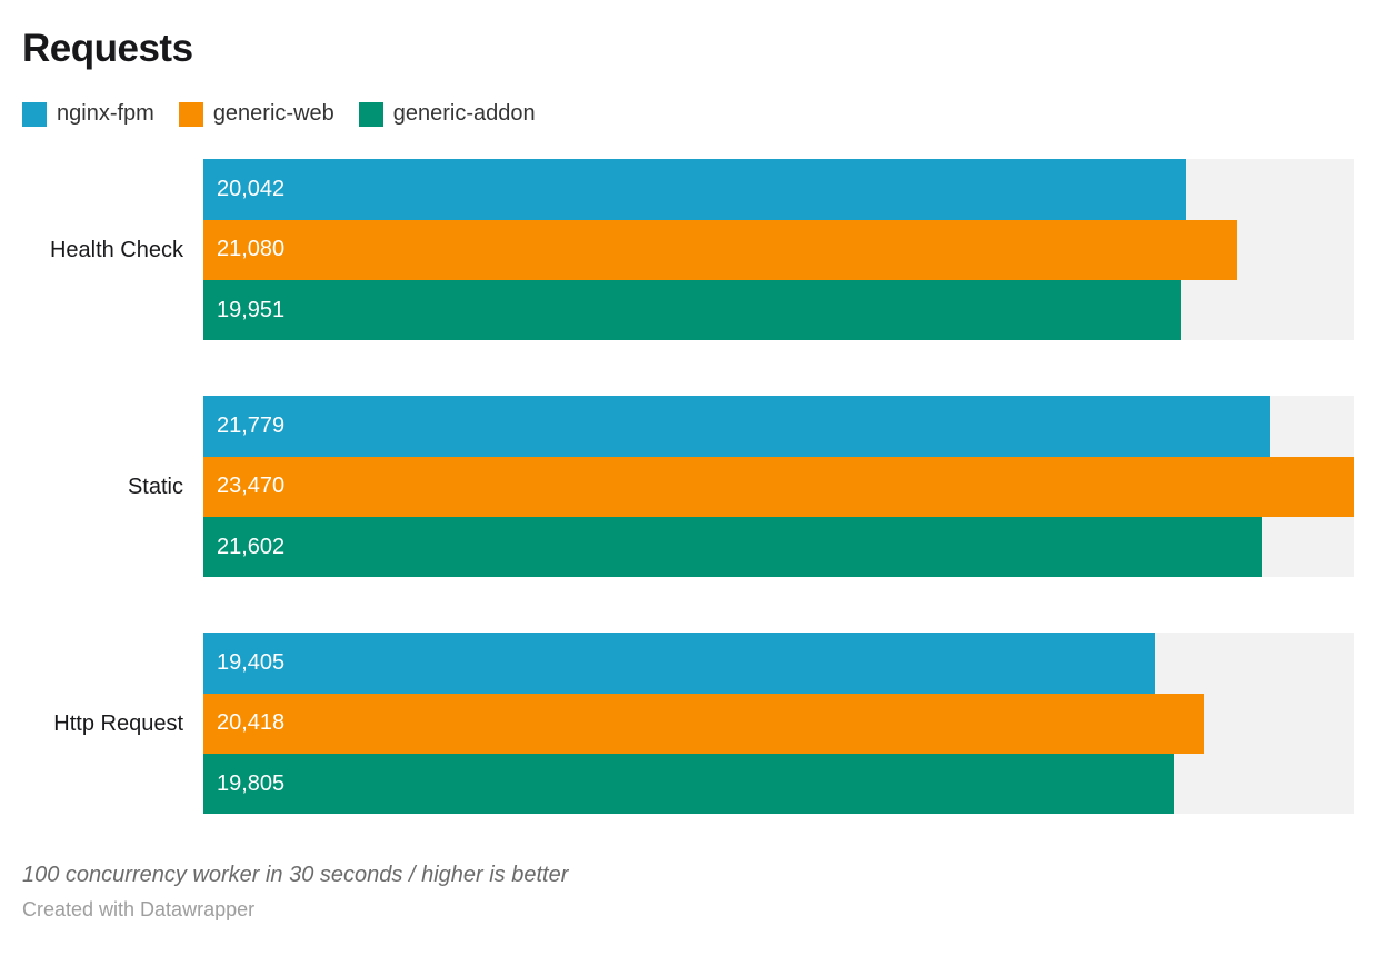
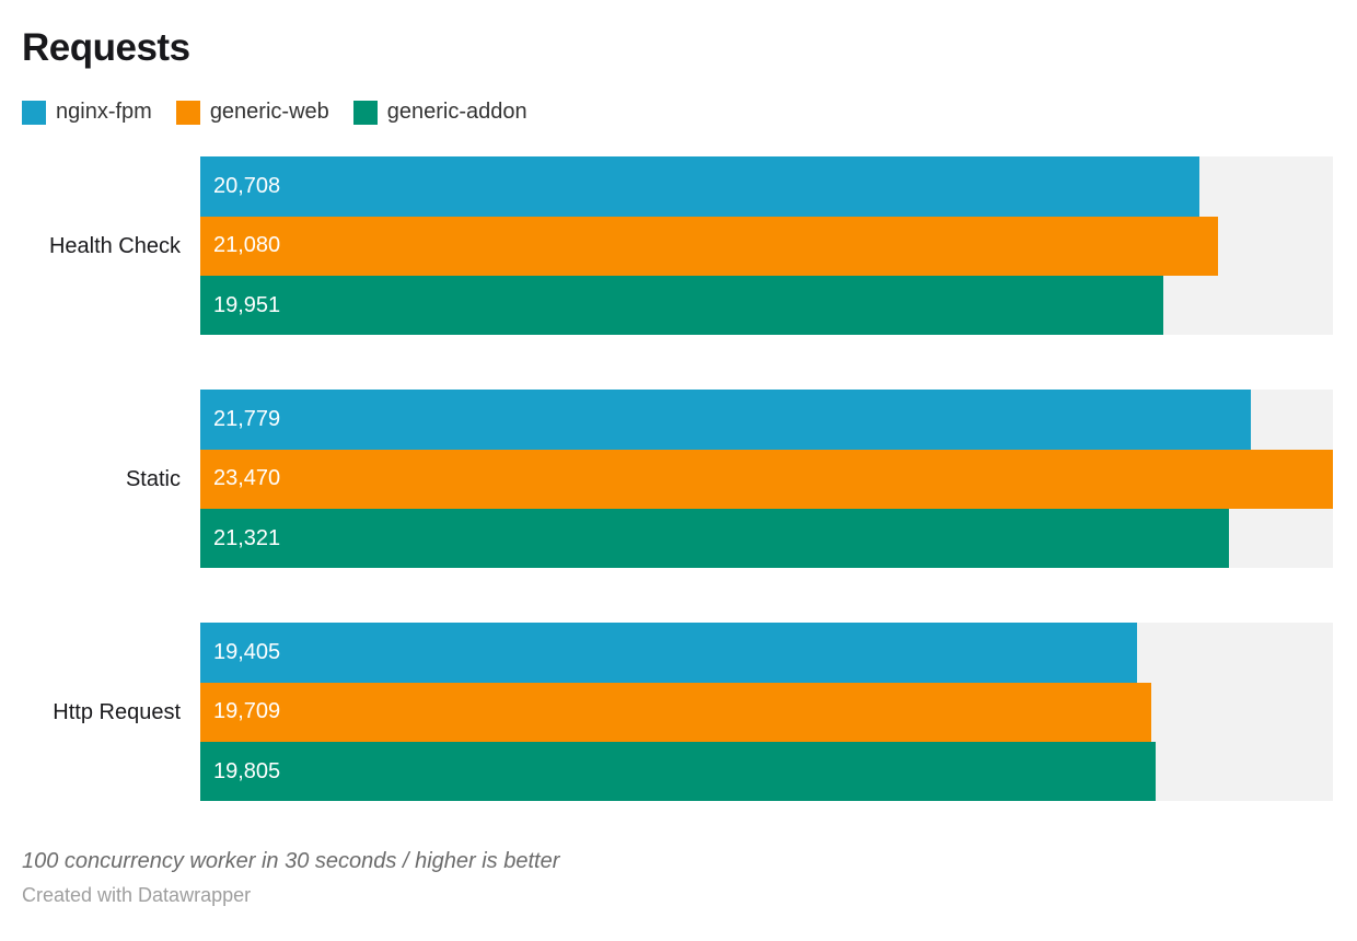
nginx-fpm/Health Check: 20,042 -> 20,708
generic-addon/Static: 21,602 -> 21,321
generic-web/Http Request: 20,418 -> 19,709
